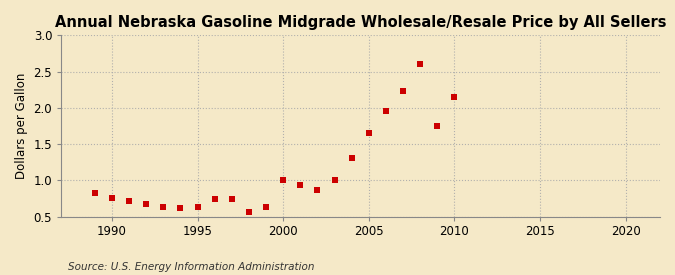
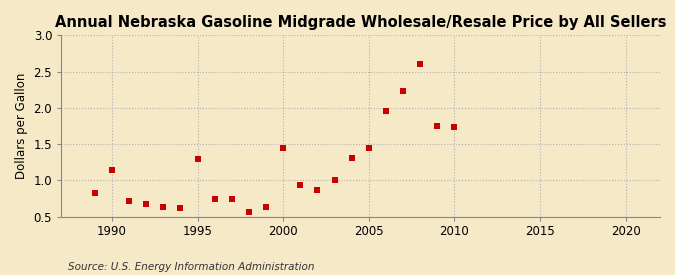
1990: 0.76 -> 1.14
1995: 0.64 -> 1.30
2000: 1.00 -> 1.44
2005: 1.65 -> 1.44
2010: 2.15 -> 1.74
